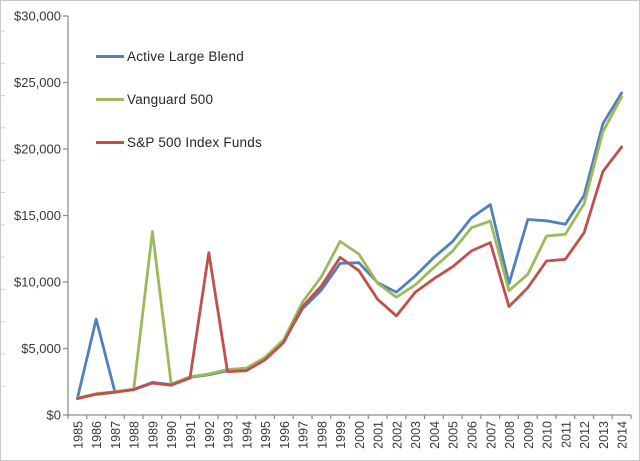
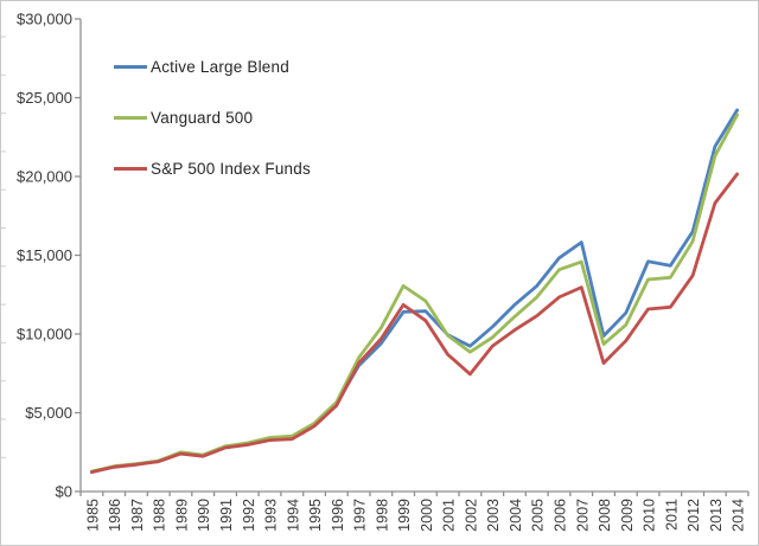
Active Large Blend/1986: $7200 -> $1600
Vanguard 500/1989: $13800 -> $2500
S&P 500 Index Funds/1992: $12200 -> $3000
Active Large Blend/2009: $14700 -> $11300
